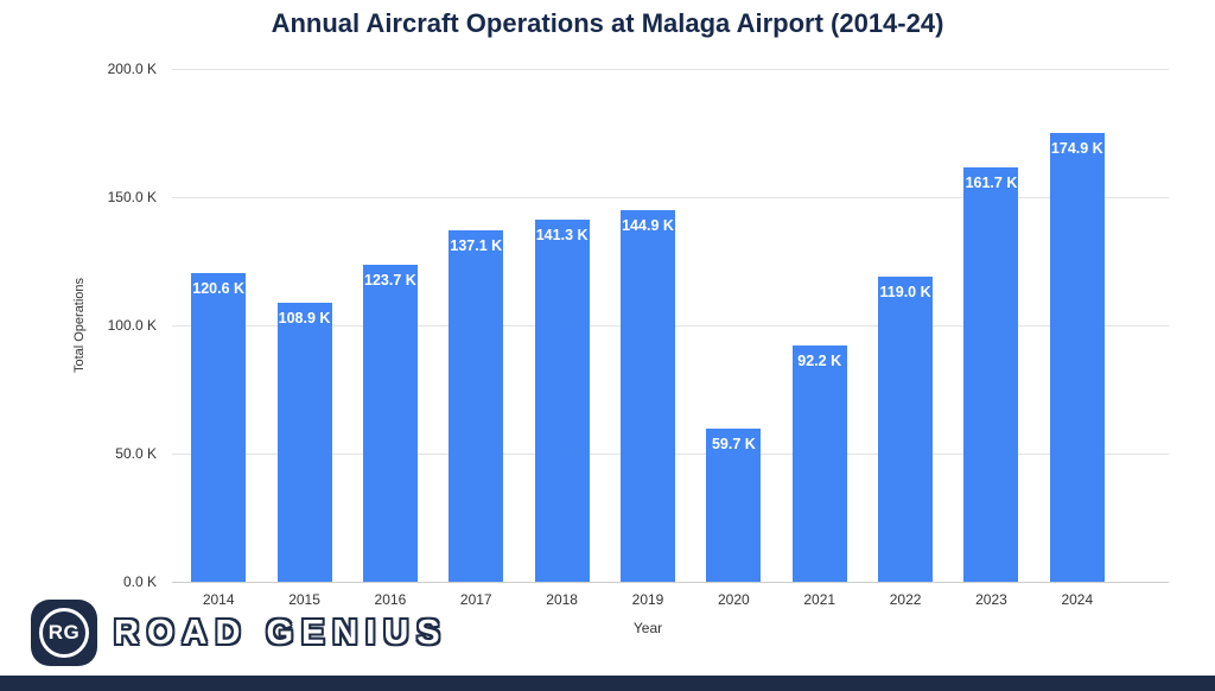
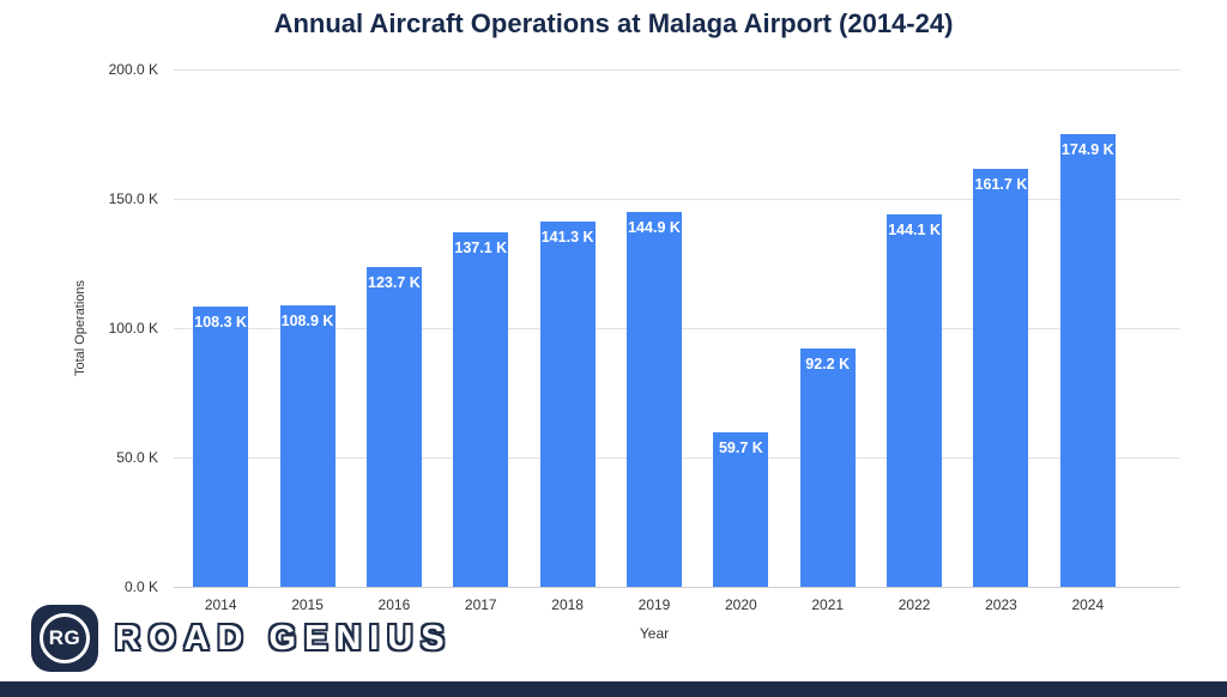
2014: 120.6 -> 108.3
2022: 119.0 -> 144.1
